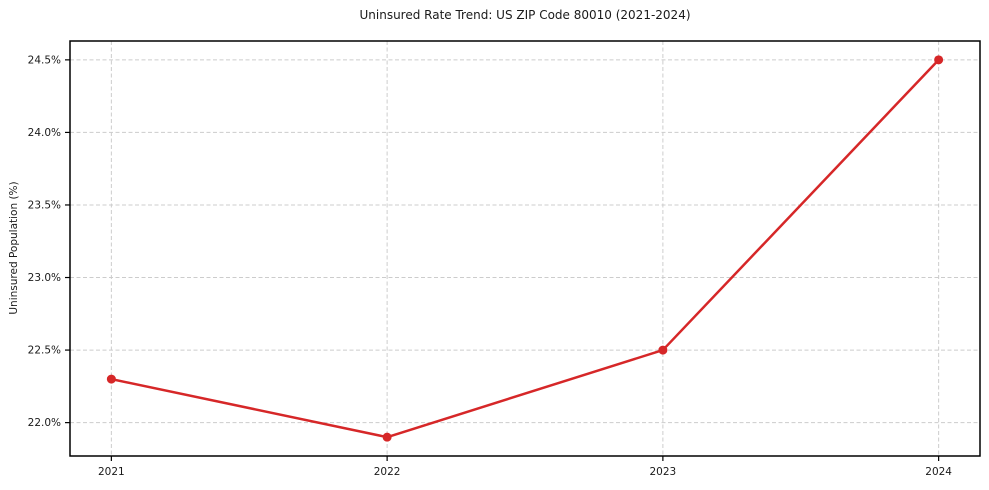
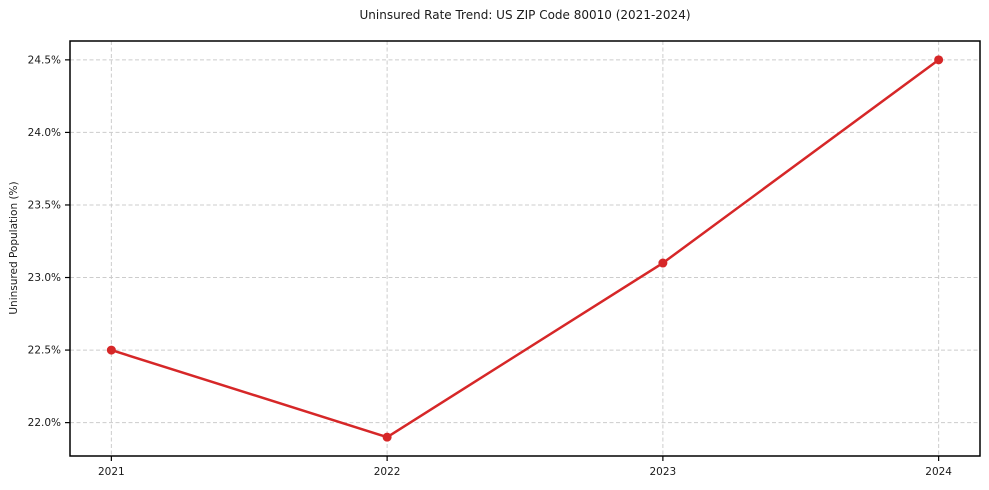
2021: 22.3% -> 22.5%
2023: 22.5% -> 23.1%
